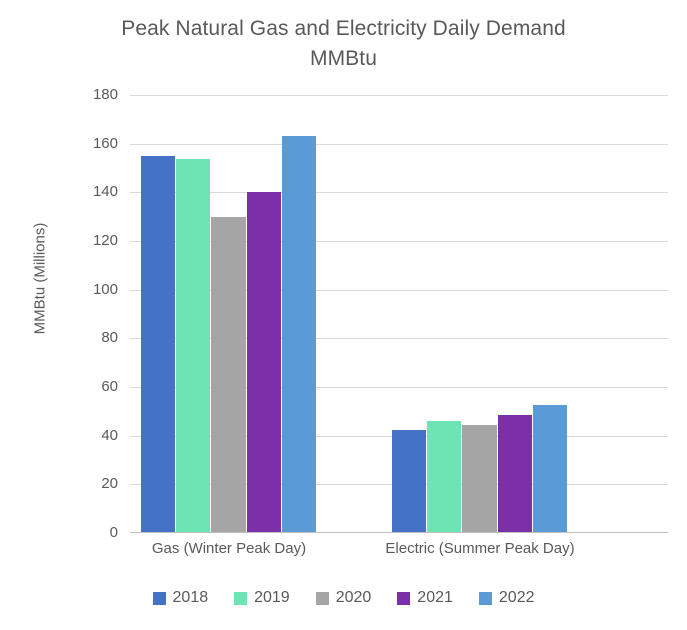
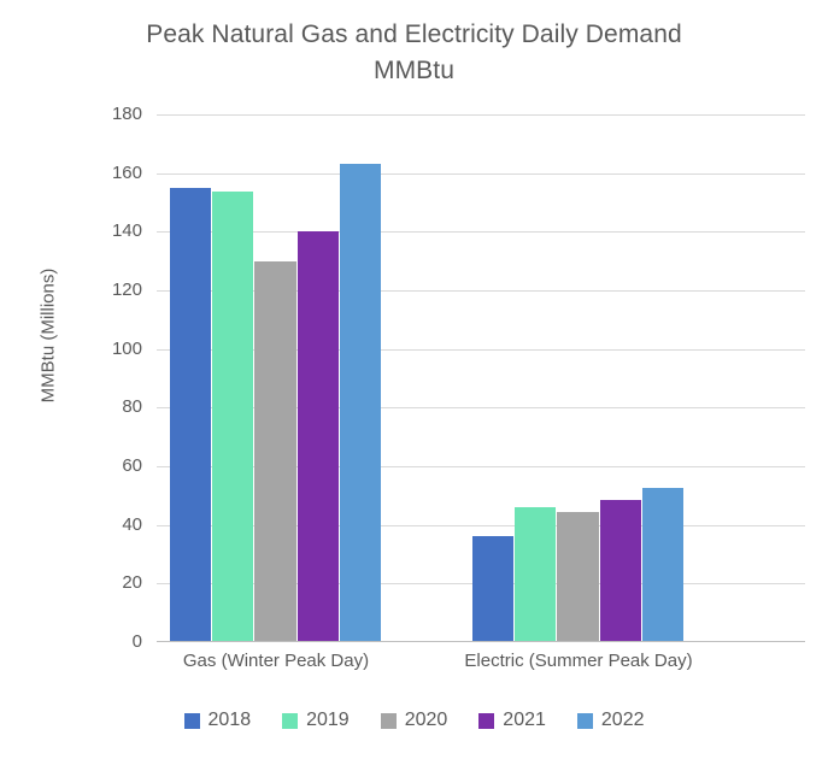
2018/Electric (Summer Peak Day): 42 -> 36
